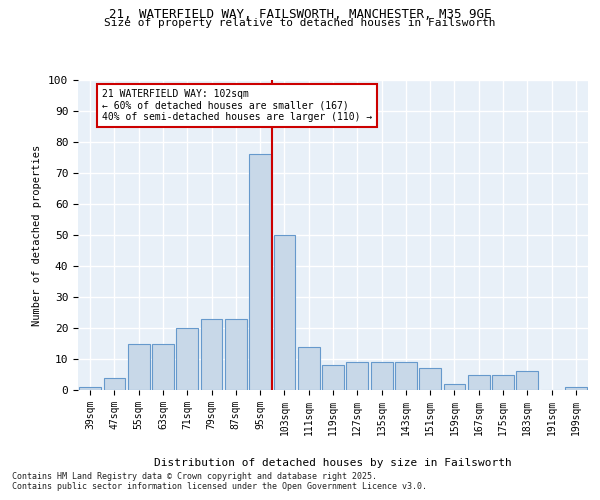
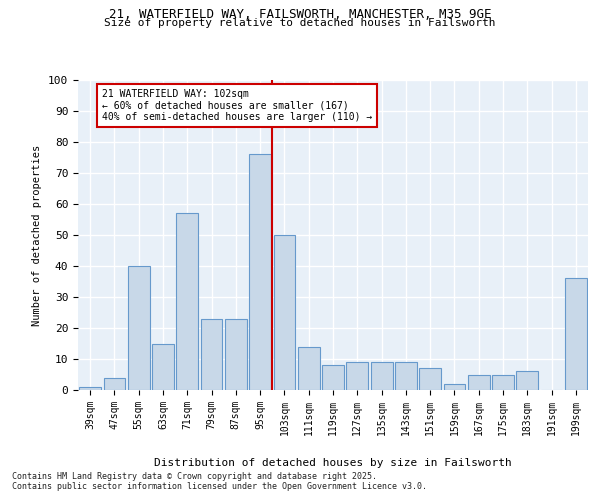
55sqm: 15 -> 40
71sqm: 20 -> 57
199sqm: 1 -> 36
